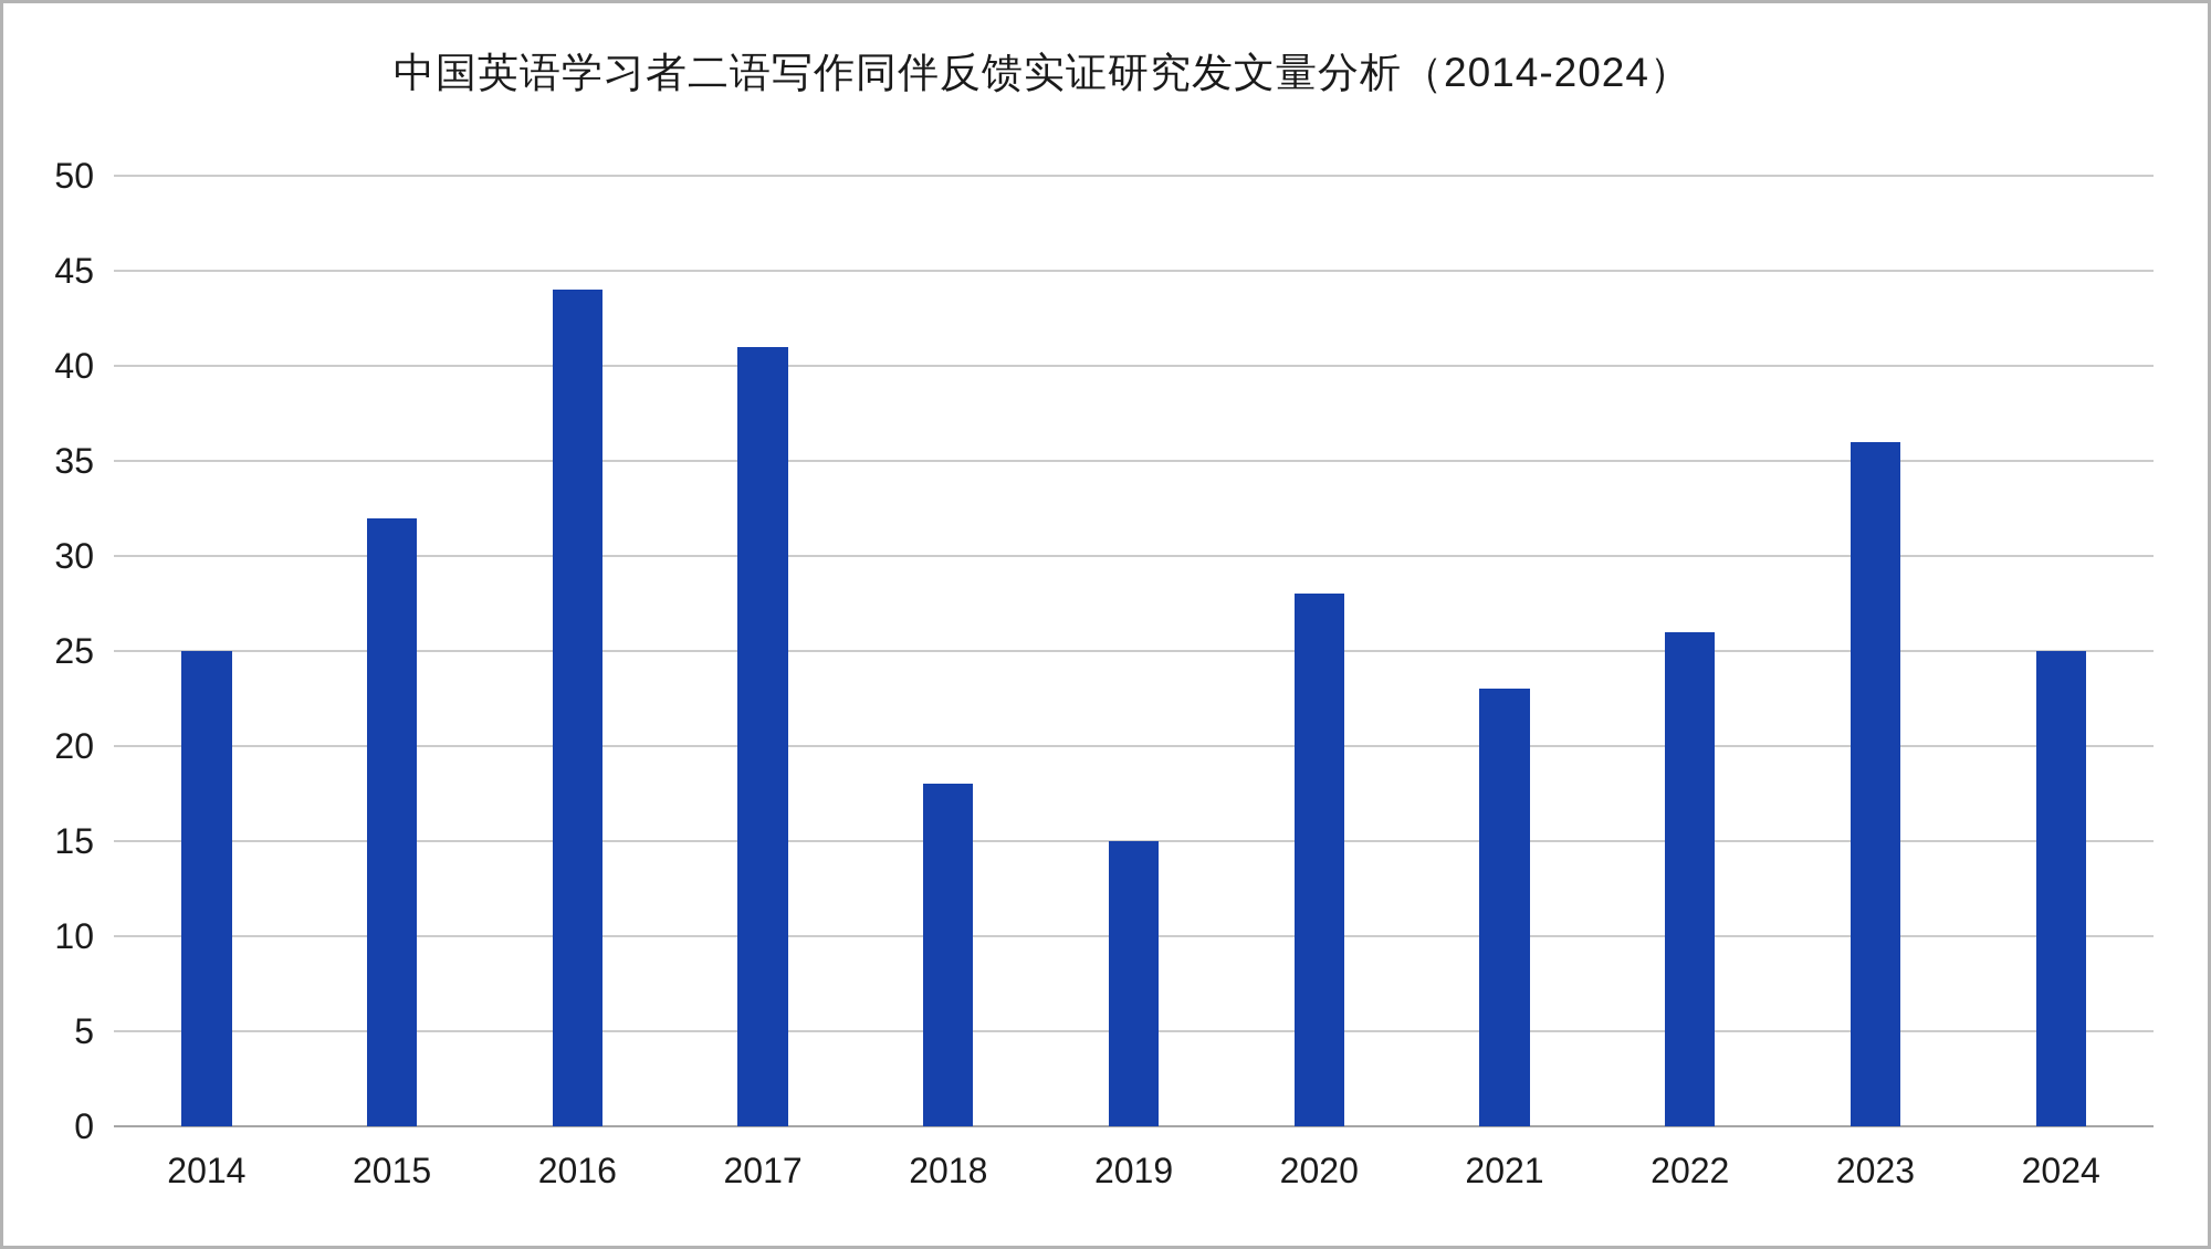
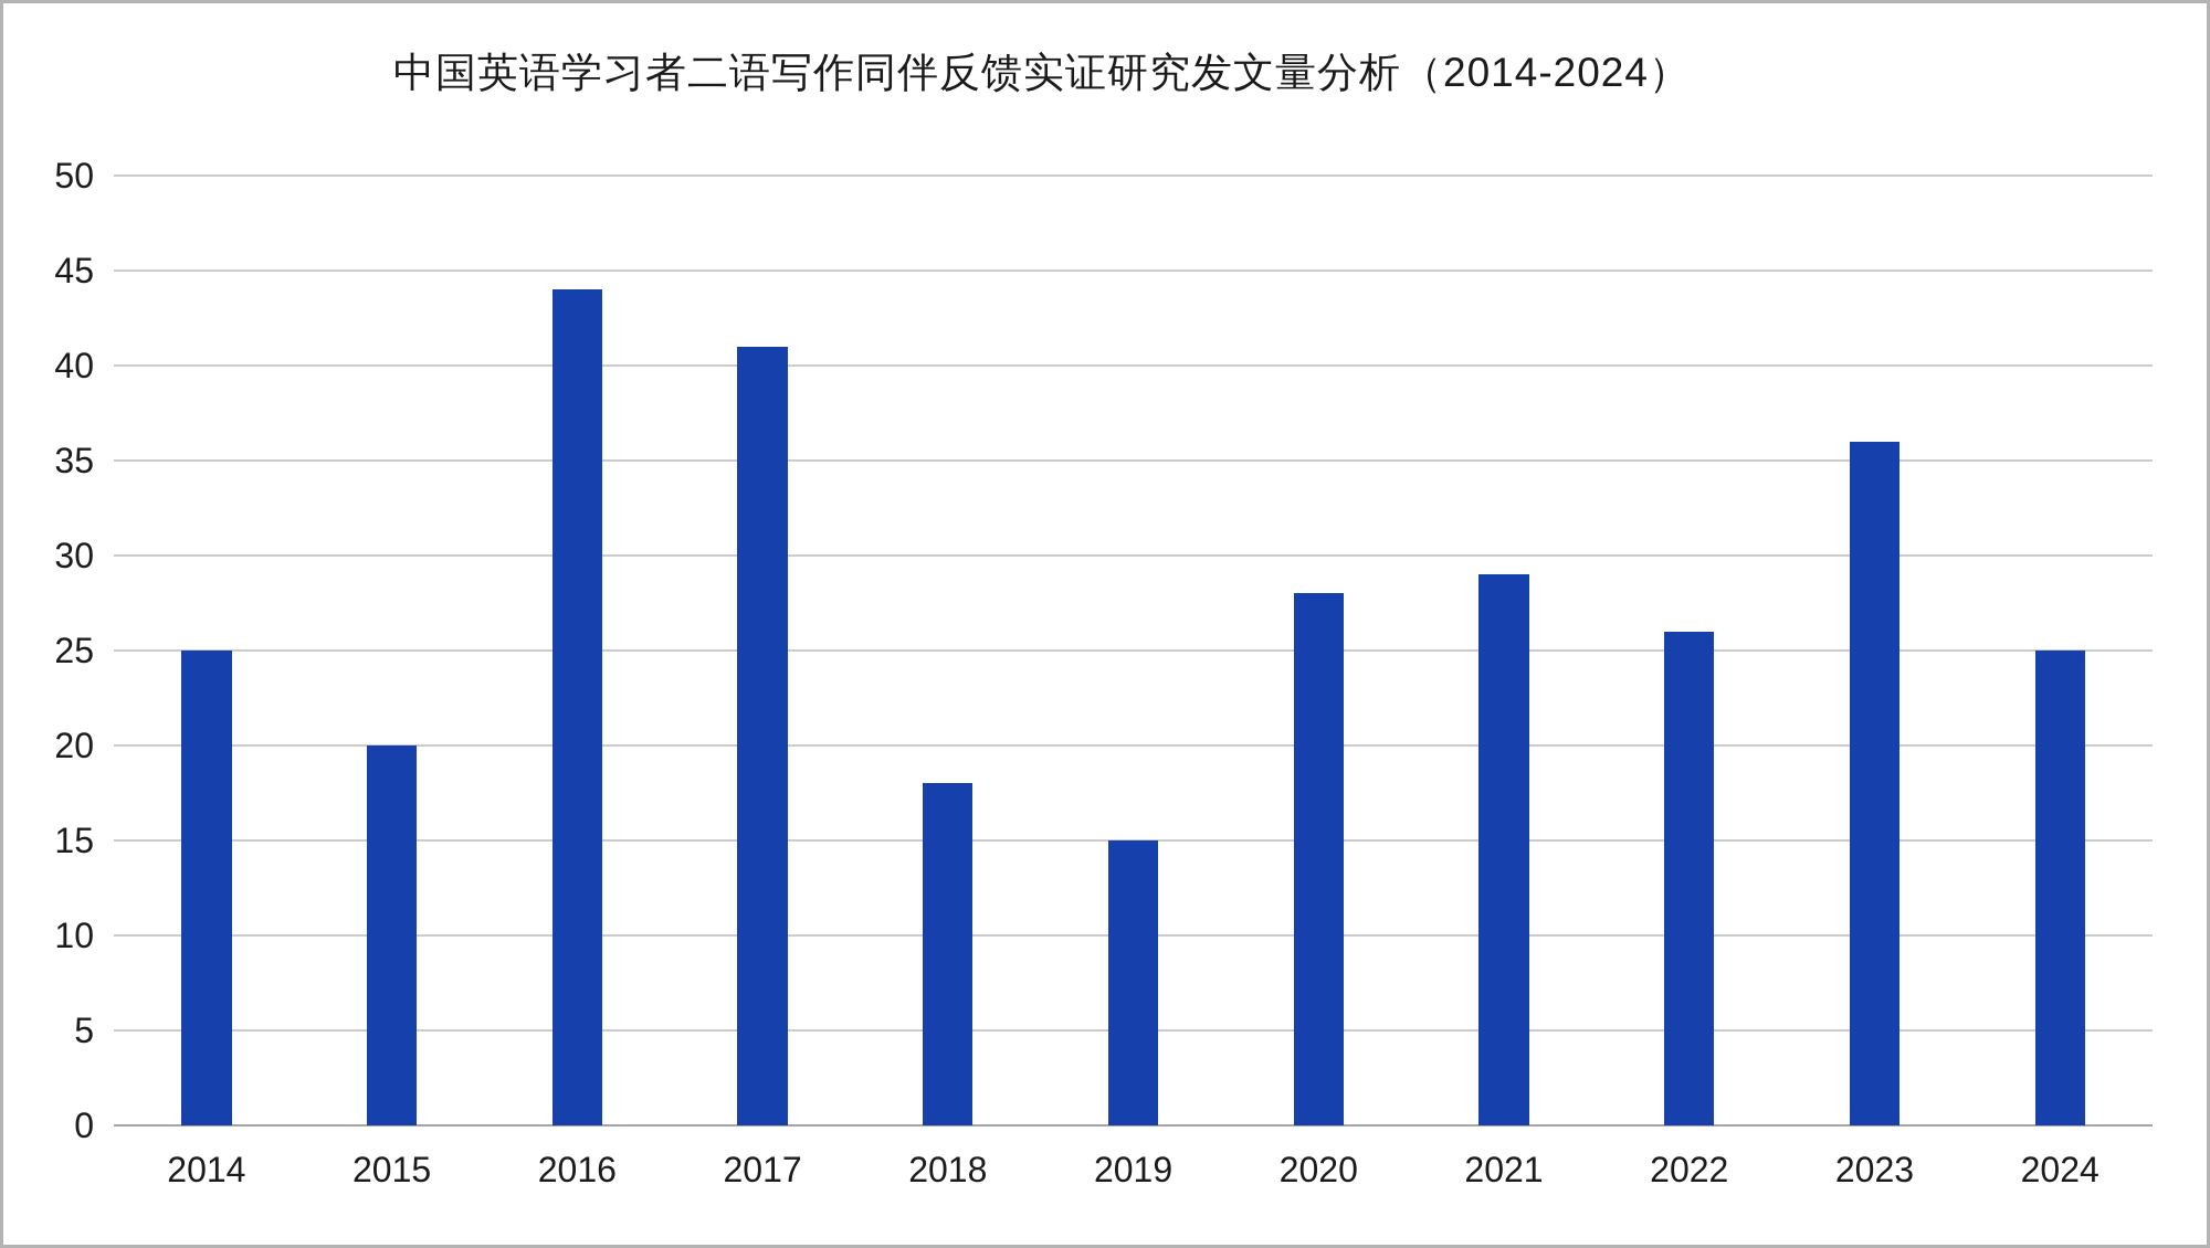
2015: 32 -> 20
2021: 23 -> 29
